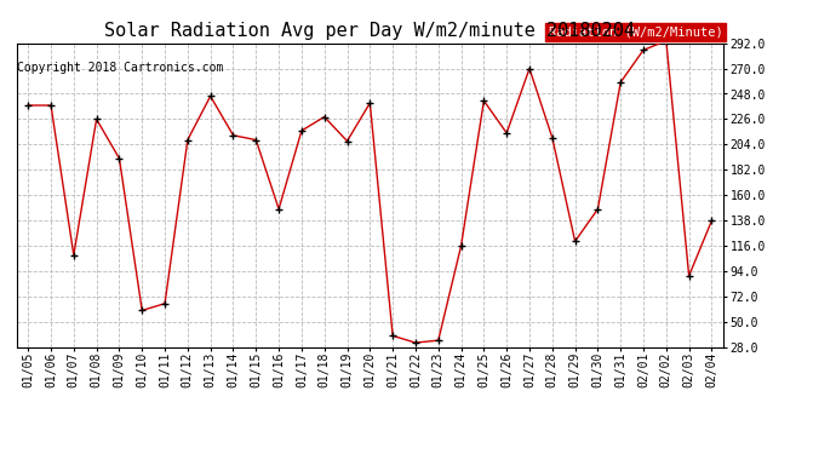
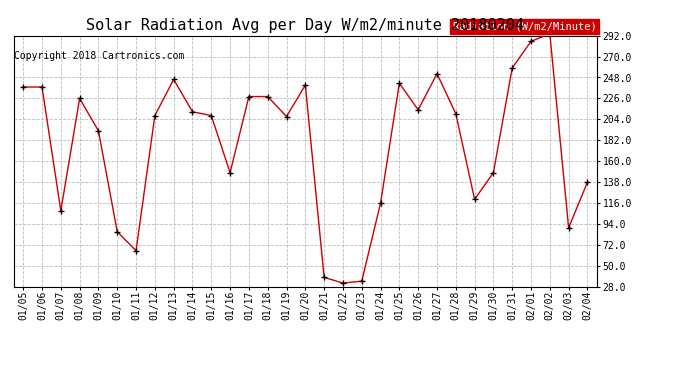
01/10: 60 -> 86
01/17: 216 -> 228
01/27: 270 -> 252
